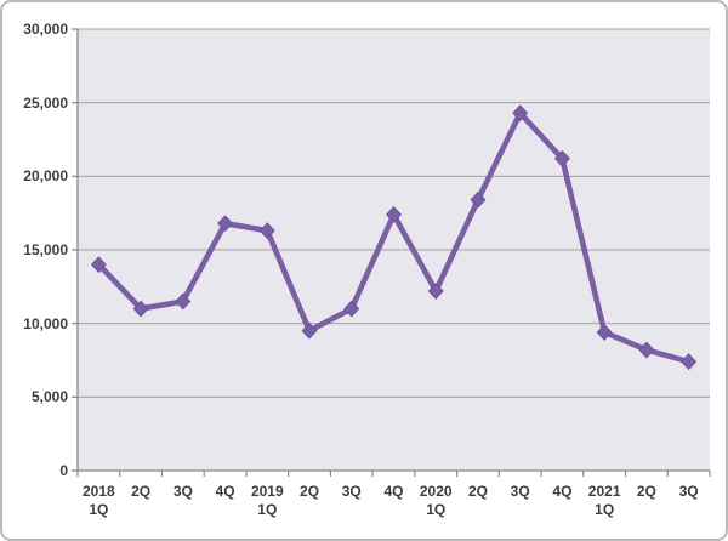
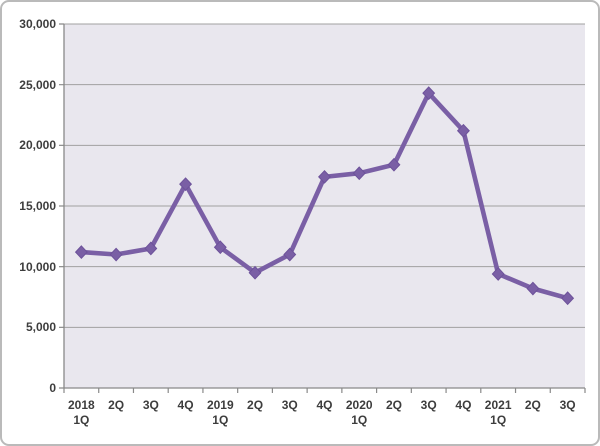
2018 1Q: 14000 -> 11200
2019 1Q: 16300 -> 11600
2020 1Q: 12200 -> 17700
